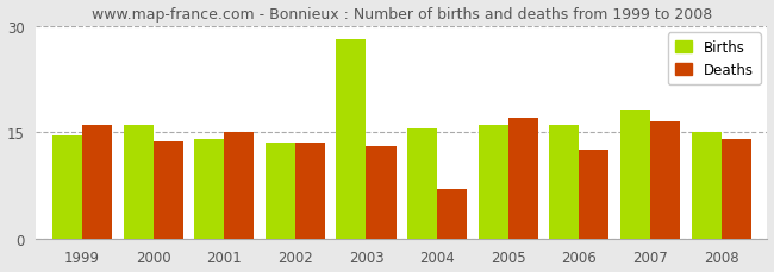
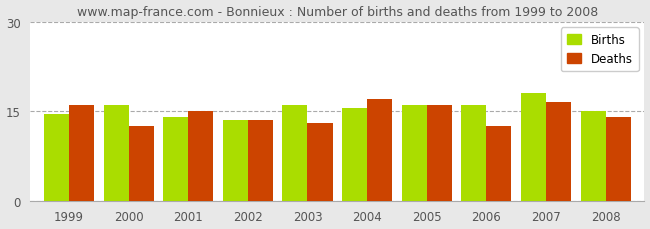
Deaths/2000: 13.6 -> 12.5
Births/2003: 28.0 -> 16.0
Deaths/2004: 7.0 -> 17.0
Deaths/2005: 17.0 -> 16.0
